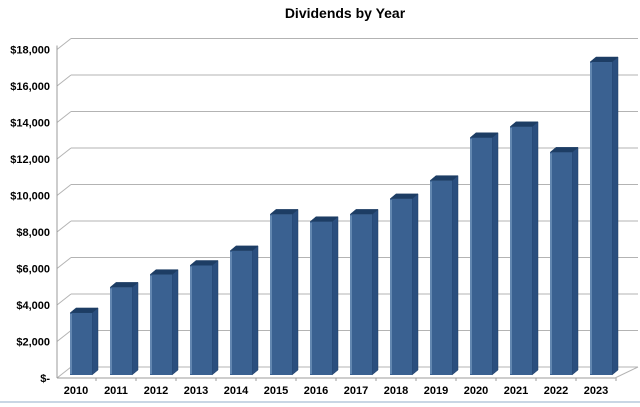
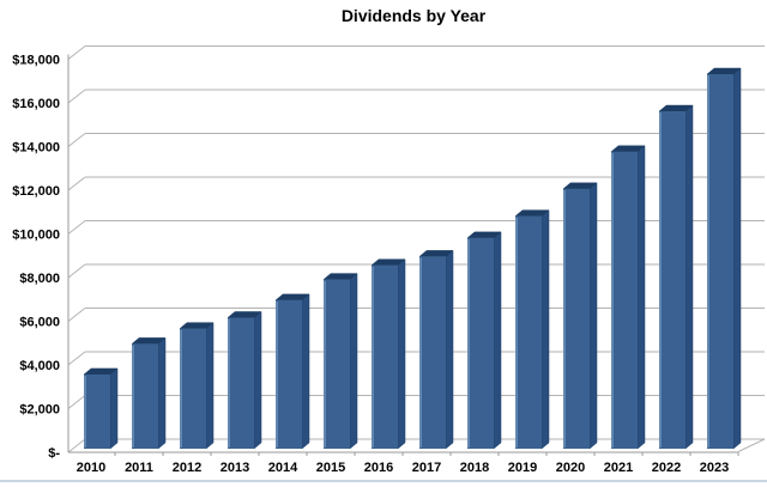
2015: $8800 -> $7800
2020: $13000 -> $11900
2022: $12200 -> $15400
